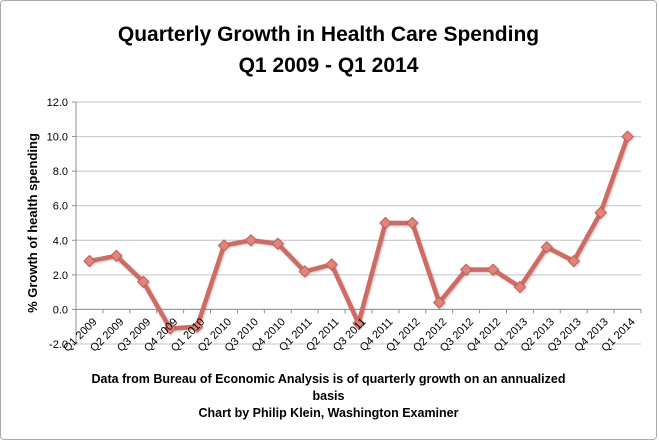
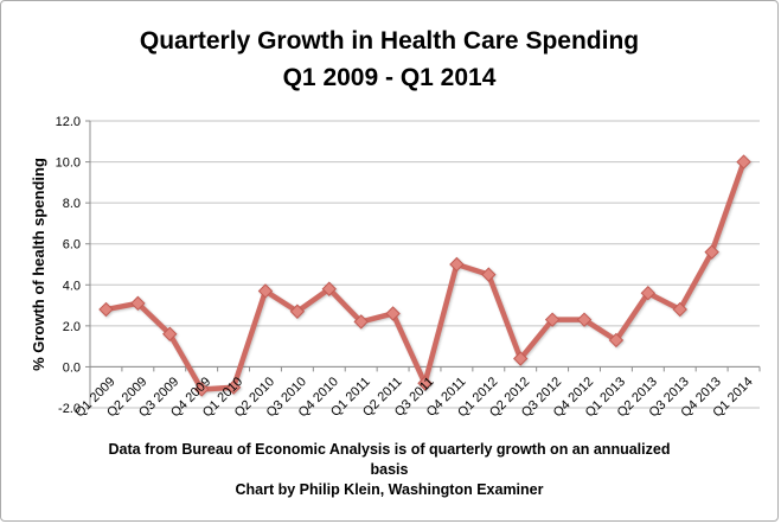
Q3 2010: 4.0 -> 2.7
Q1 2012: 5.0 -> 4.5
